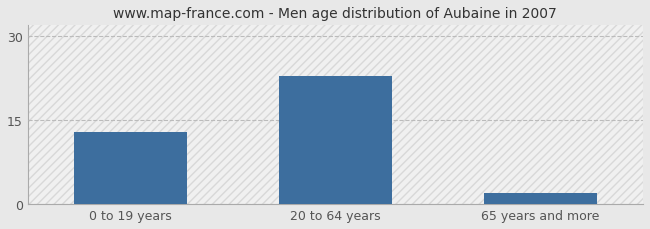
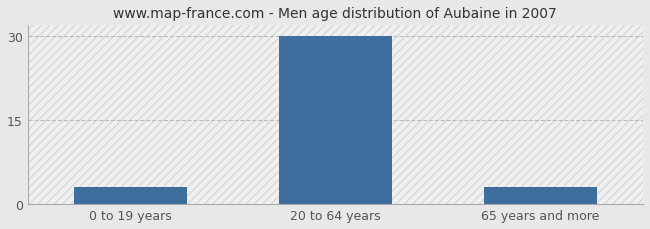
0 to 19 years: 13 -> 3
20 to 64 years: 23 -> 30
65 years and more: 2 -> 3
